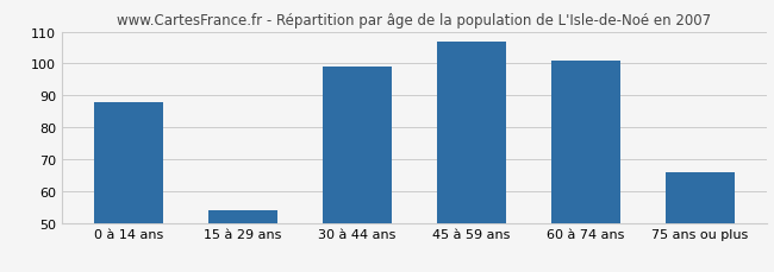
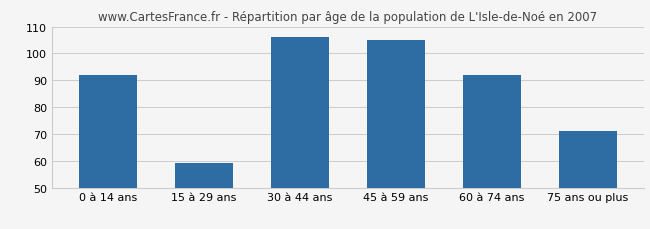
0 à 14 ans: 88 -> 92
15 à 29 ans: 54 -> 59
30 à 44 ans: 99 -> 106
45 à 59 ans: 107 -> 105
60 à 74 ans: 101 -> 92
75 ans ou plus: 66 -> 71
